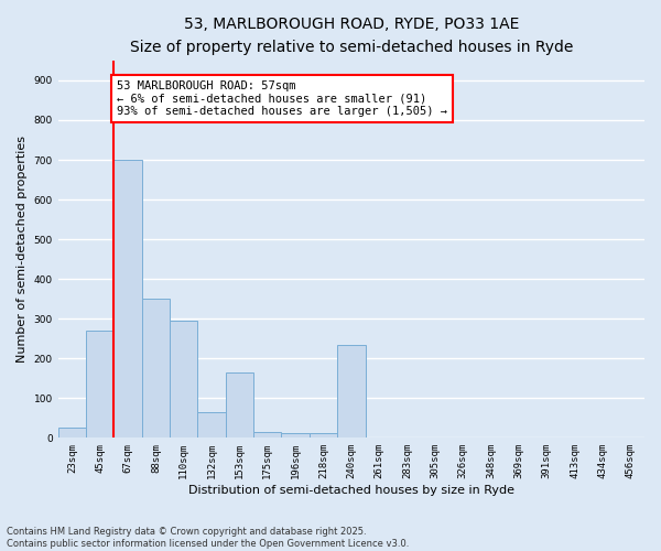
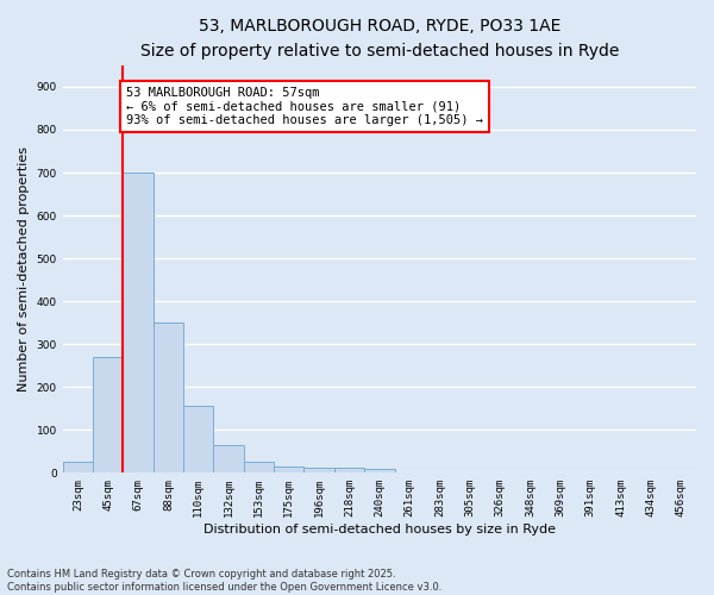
110sqm: 295 -> 155
153sqm: 165 -> 25
240sqm: 235 -> 10
